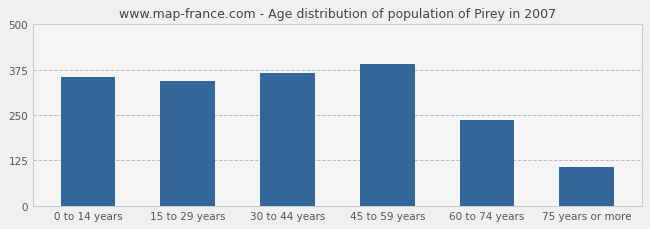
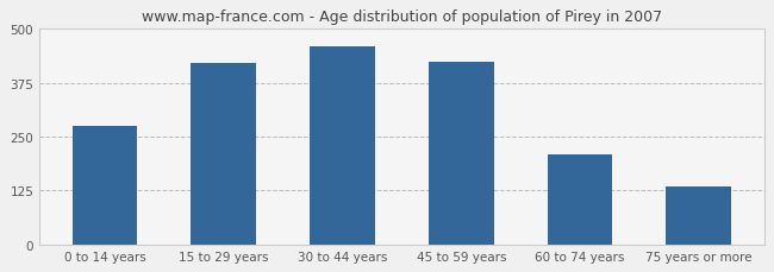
0 to 14 years: 355 -> 275
15 to 29 years: 345 -> 420
30 to 44 years: 367 -> 460
45 to 59 years: 390 -> 425
60 to 74 years: 237 -> 210
75 years or more: 108 -> 135
